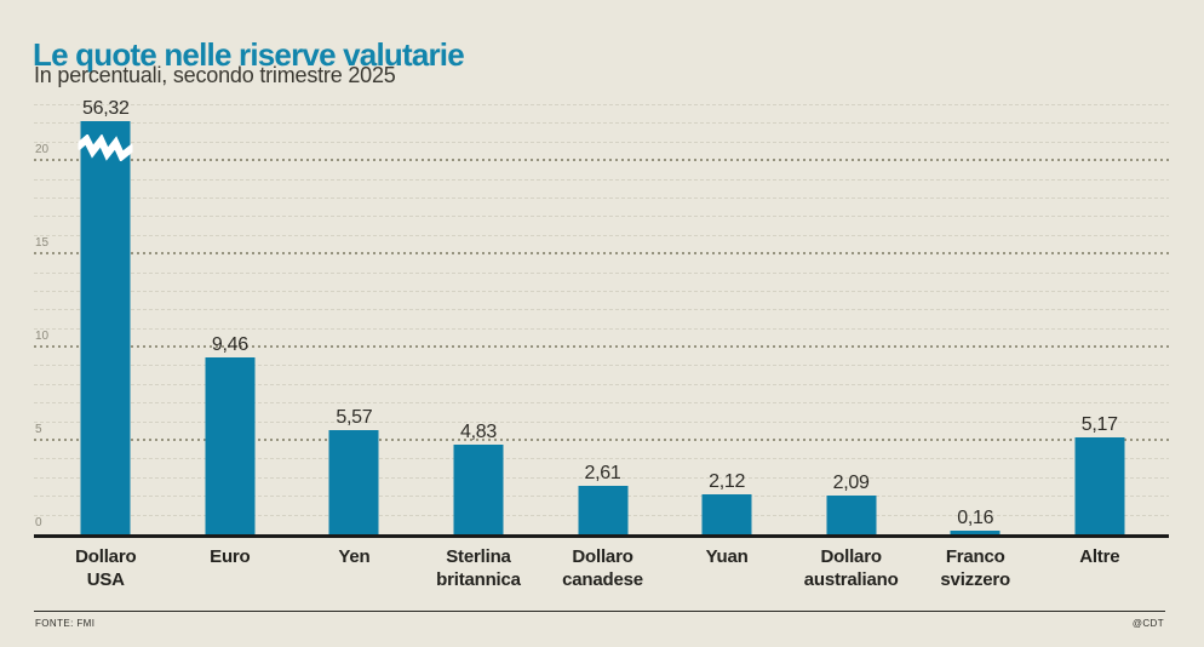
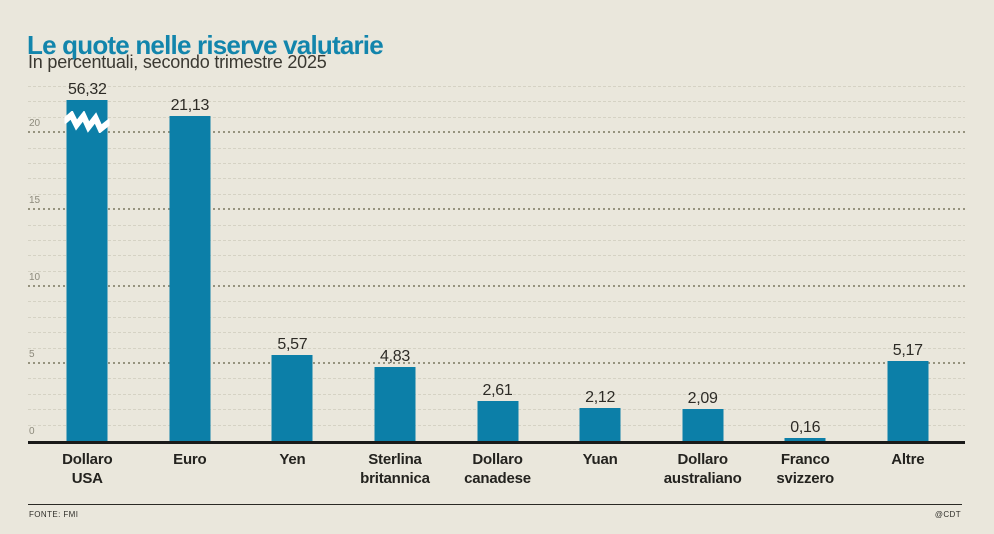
Euro: 9,46 -> 21,13
